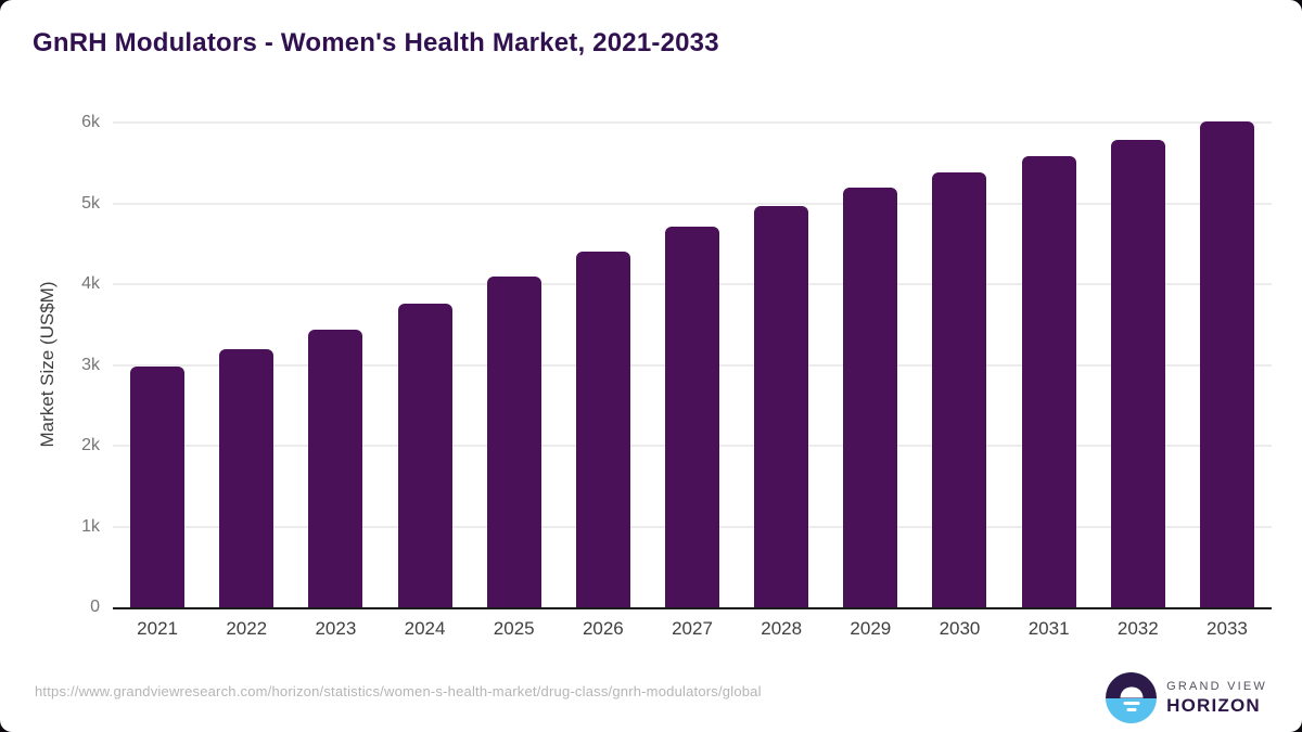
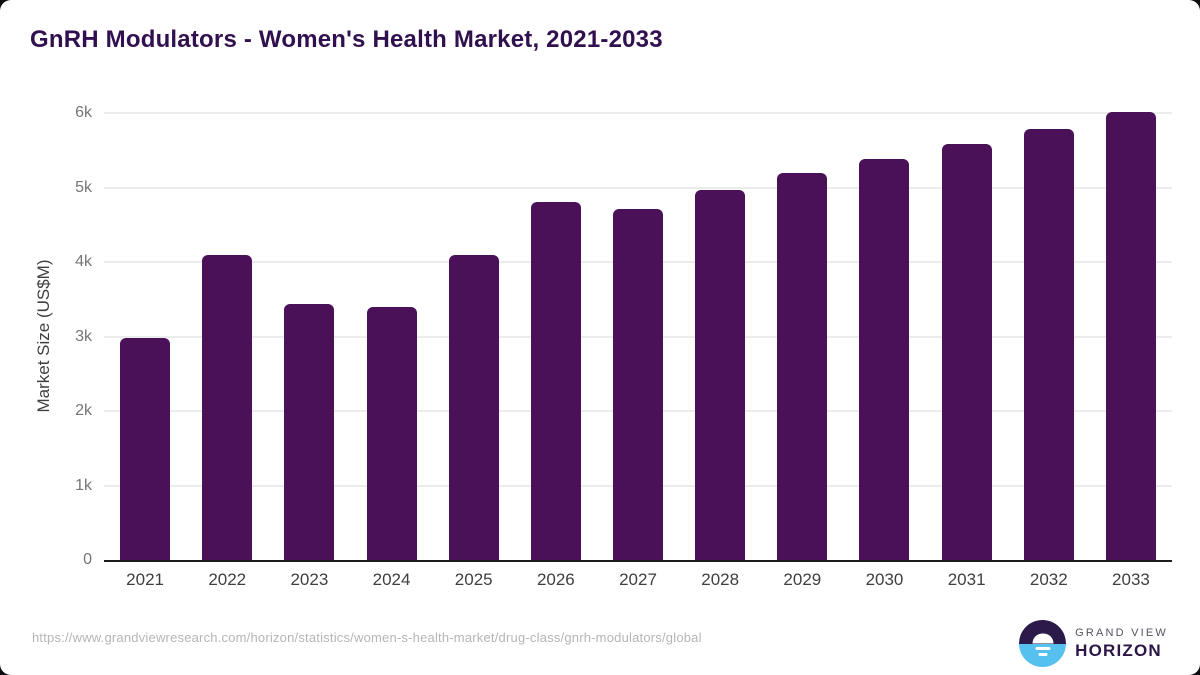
2022: 3.2k -> 4.1k
2024: 3.8k -> 3.4k
2026: 4.4k -> 4.8k
